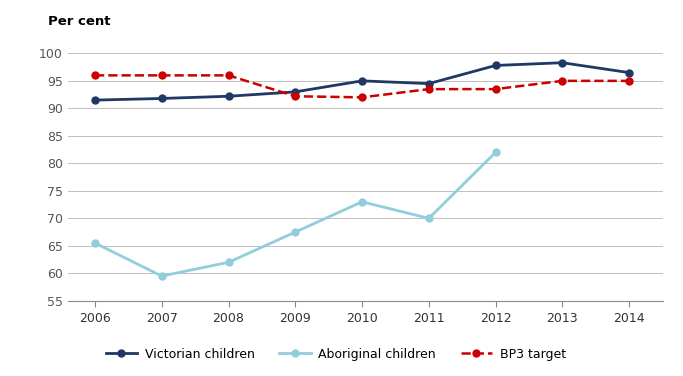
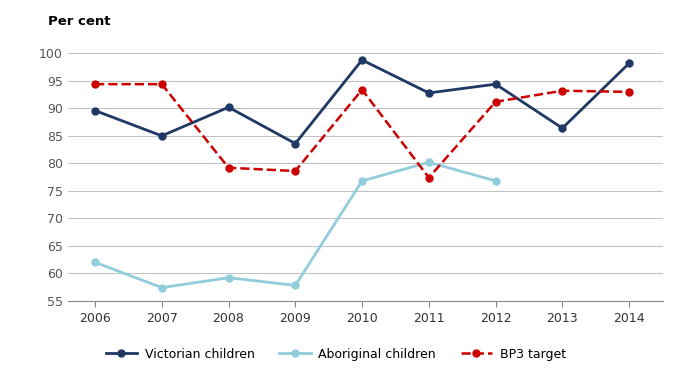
Victorian children/2006: 91.5 -> 89.6
Aboriginal children/2006: 65.5 -> 62.0
BP3 target/2006: 96.0 -> 94.4
Victorian children/2007: 91.8 -> 85.0
Aboriginal children/2007: 59.5 -> 57.4
BP3 target/2007: 96.0 -> 94.4
Victorian children/2008: 92.2 -> 90.2
Aboriginal children/2008: 62.0 -> 59.2
BP3 target/2008: 96.0 -> 79.2
Victorian children/2009: 93.0 -> 83.6
Aboriginal children/2009: 67.5 -> 57.8
BP3 target/2009: 92.2 -> 78.6
Victorian children/2010: 95.0 -> 98.8
Aboriginal children/2010: 73.0 -> 76.8
BP3 target/2010: 92.0 -> 93.4
Victorian children/2011: 94.5 -> 92.8
Aboriginal children/2011: 70.0 -> 80.2
BP3 target/2011: 93.5 -> 77.4
Victorian children/2012: 97.8 -> 94.4
Aboriginal children/2012: 82.0 -> 76.8
BP3 target/2012: 93.5 -> 91.2
Victorian children/2013: 98.3 -> 86.4
BP3 target/2013: 95.0 -> 93.2
Victorian children/2014: 96.5 -> 98.2
BP3 target/2014: 95.0 -> 93.0
